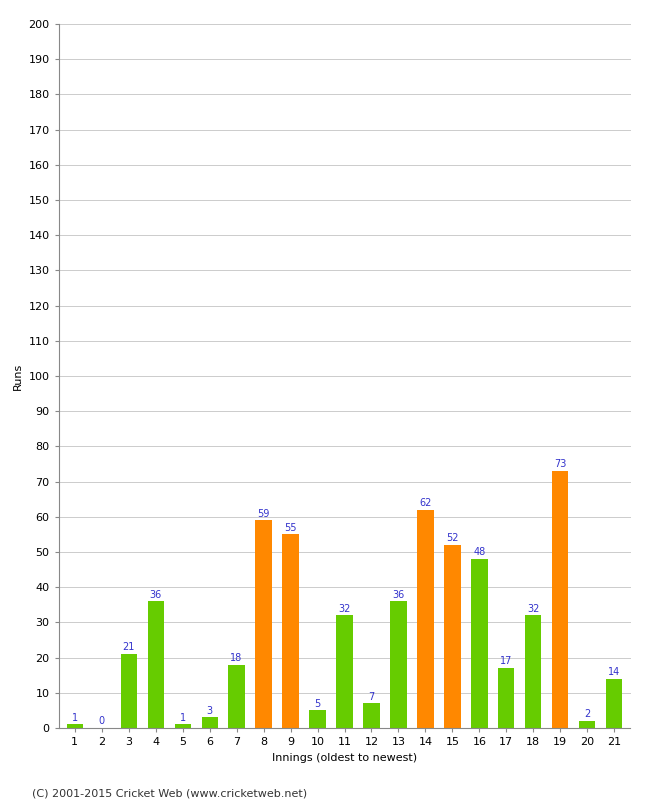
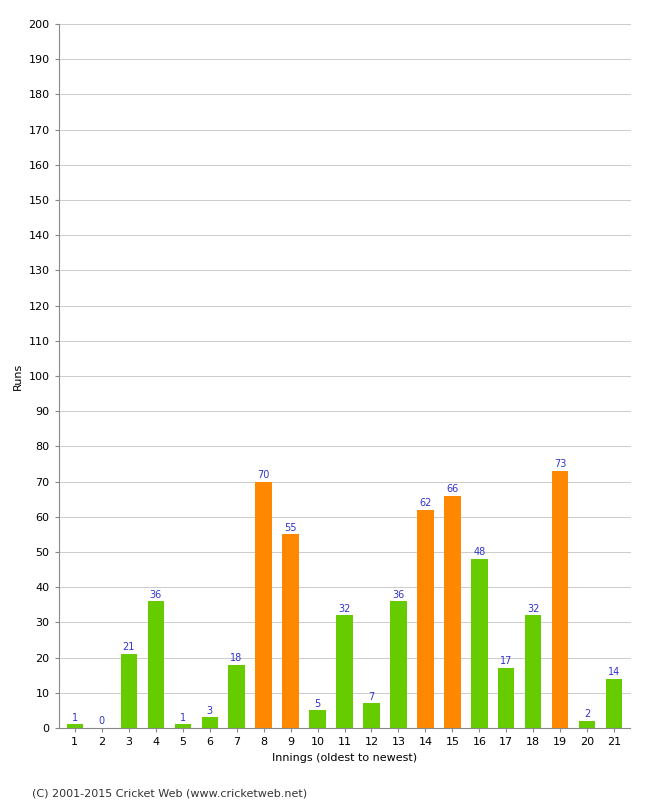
8: 59 -> 70
15: 52 -> 66
